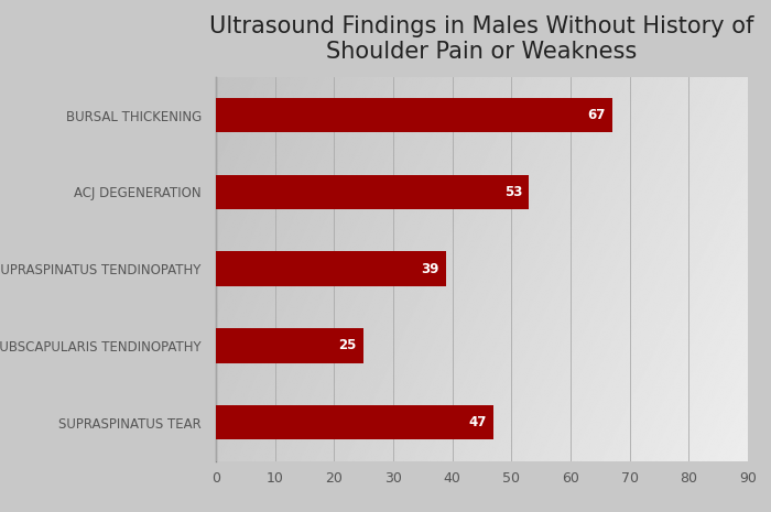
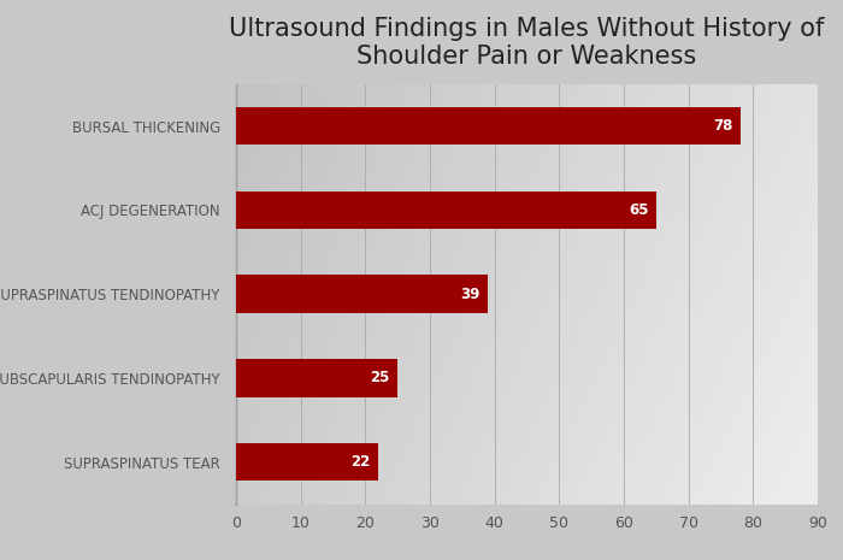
BURSAL THICKENING: 67 -> 78
ACJ DEGENERATION: 53 -> 65
SUPRASPINATUS TEAR: 47 -> 22
